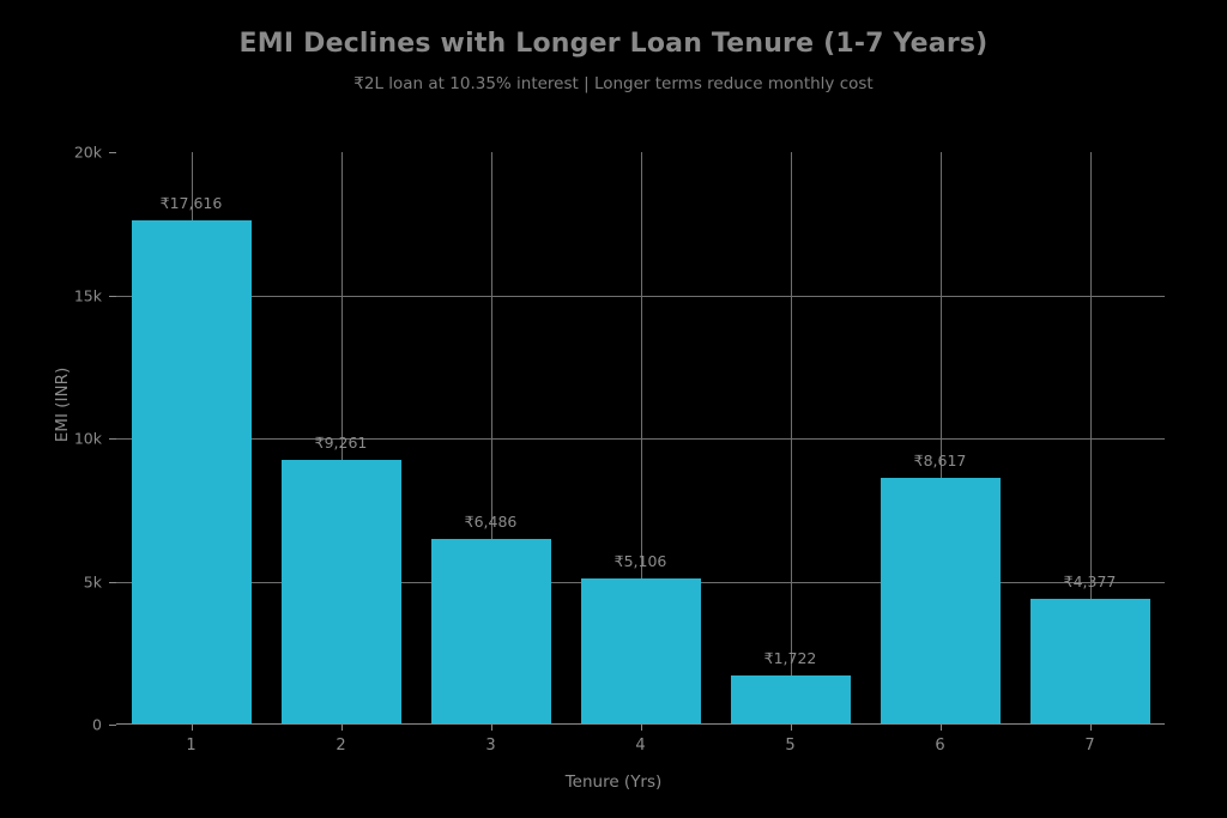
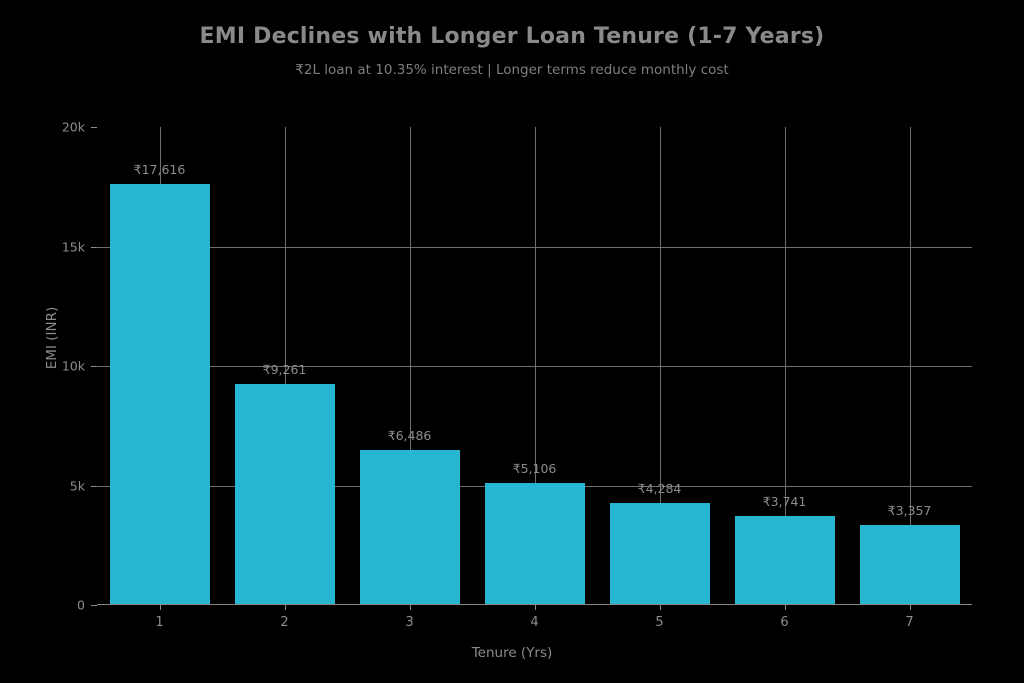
5: 1,722 -> 4,284
6: 8,617 -> 3,741
7: 4,377 -> 3,357
